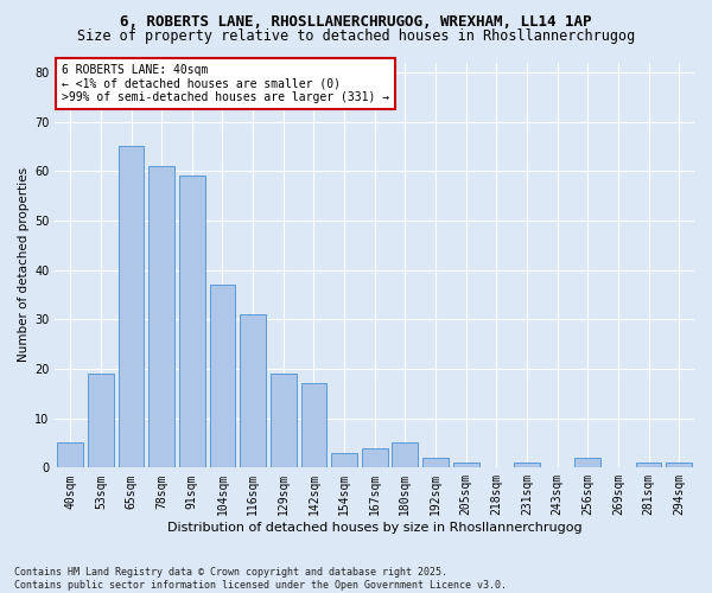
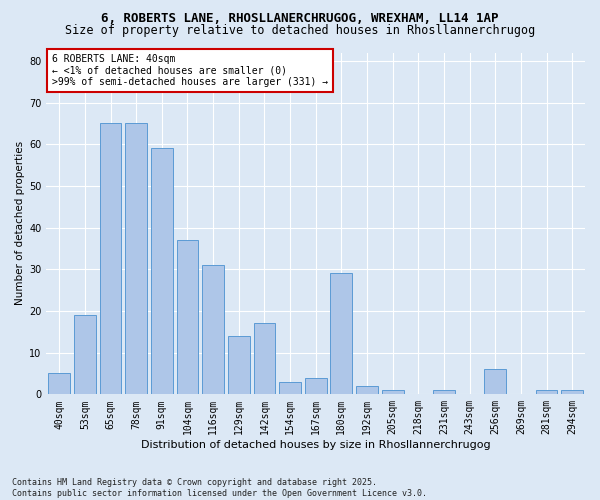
78sqm: 61 -> 65
129sqm: 19 -> 14
180sqm: 5 -> 29
256sqm: 2 -> 6
